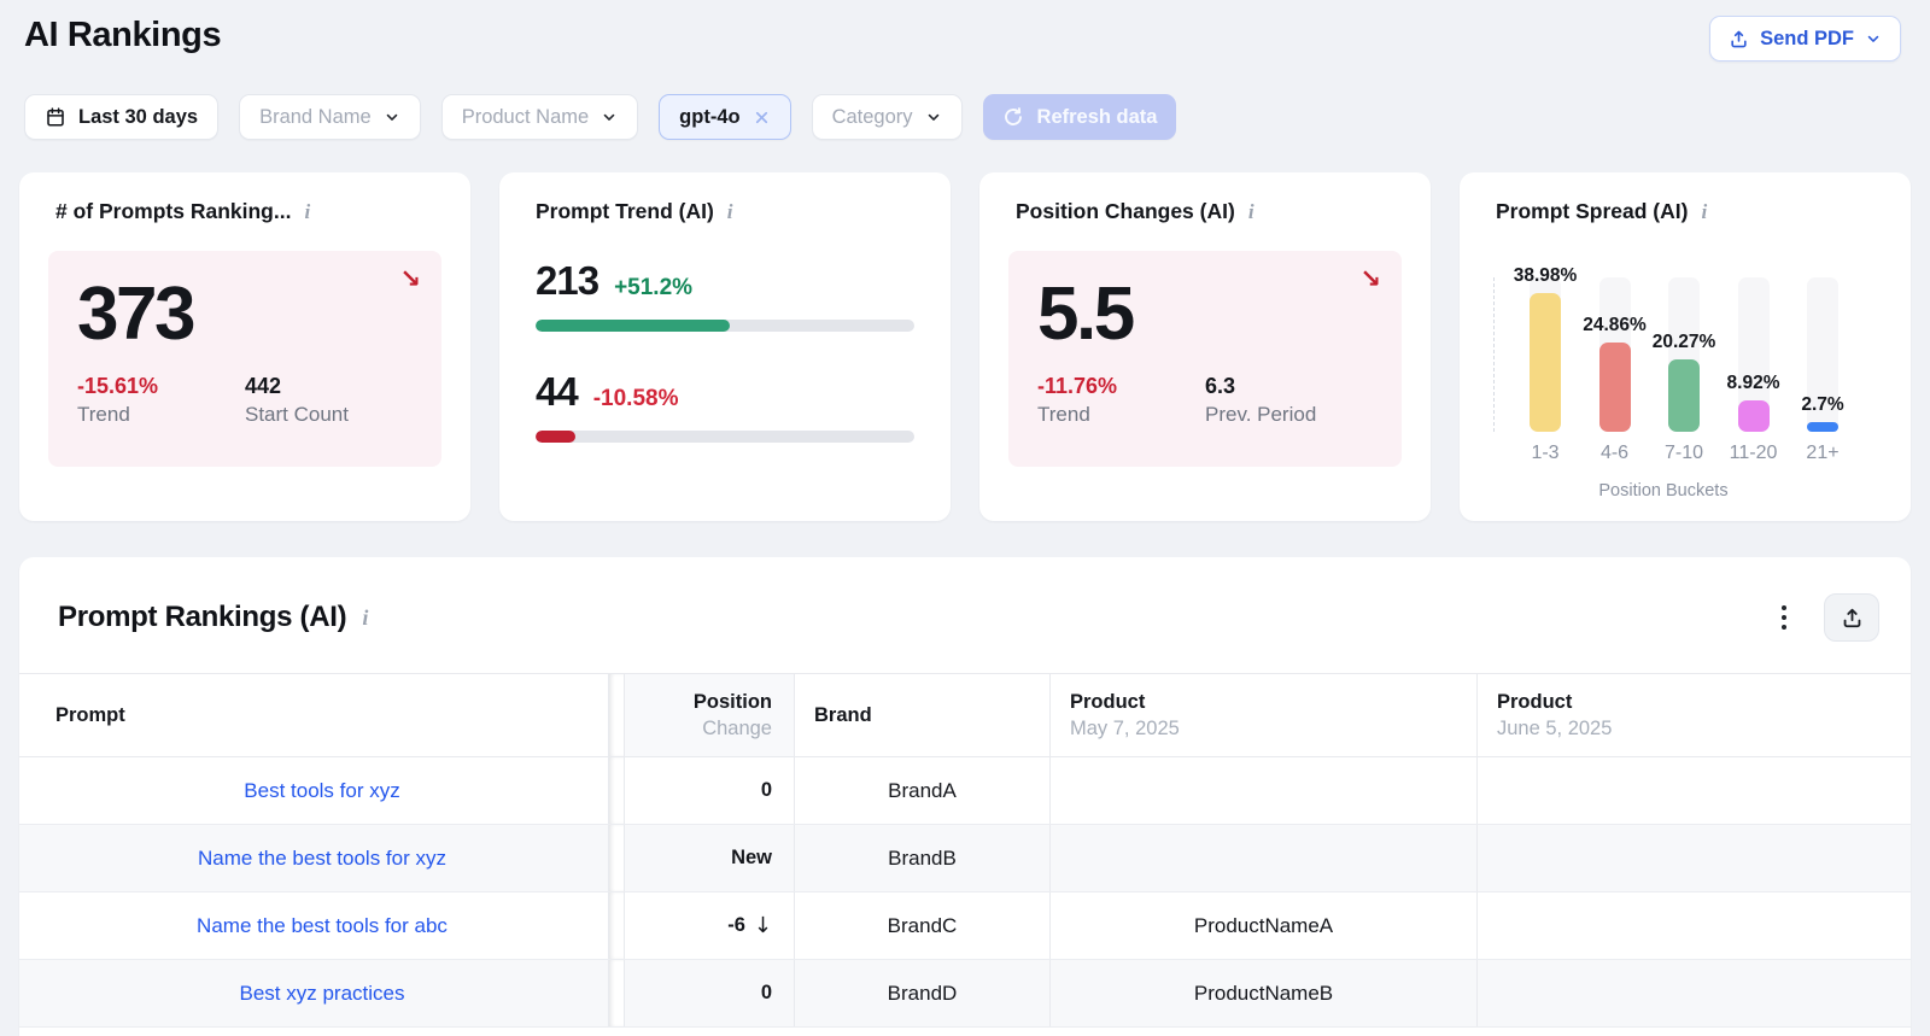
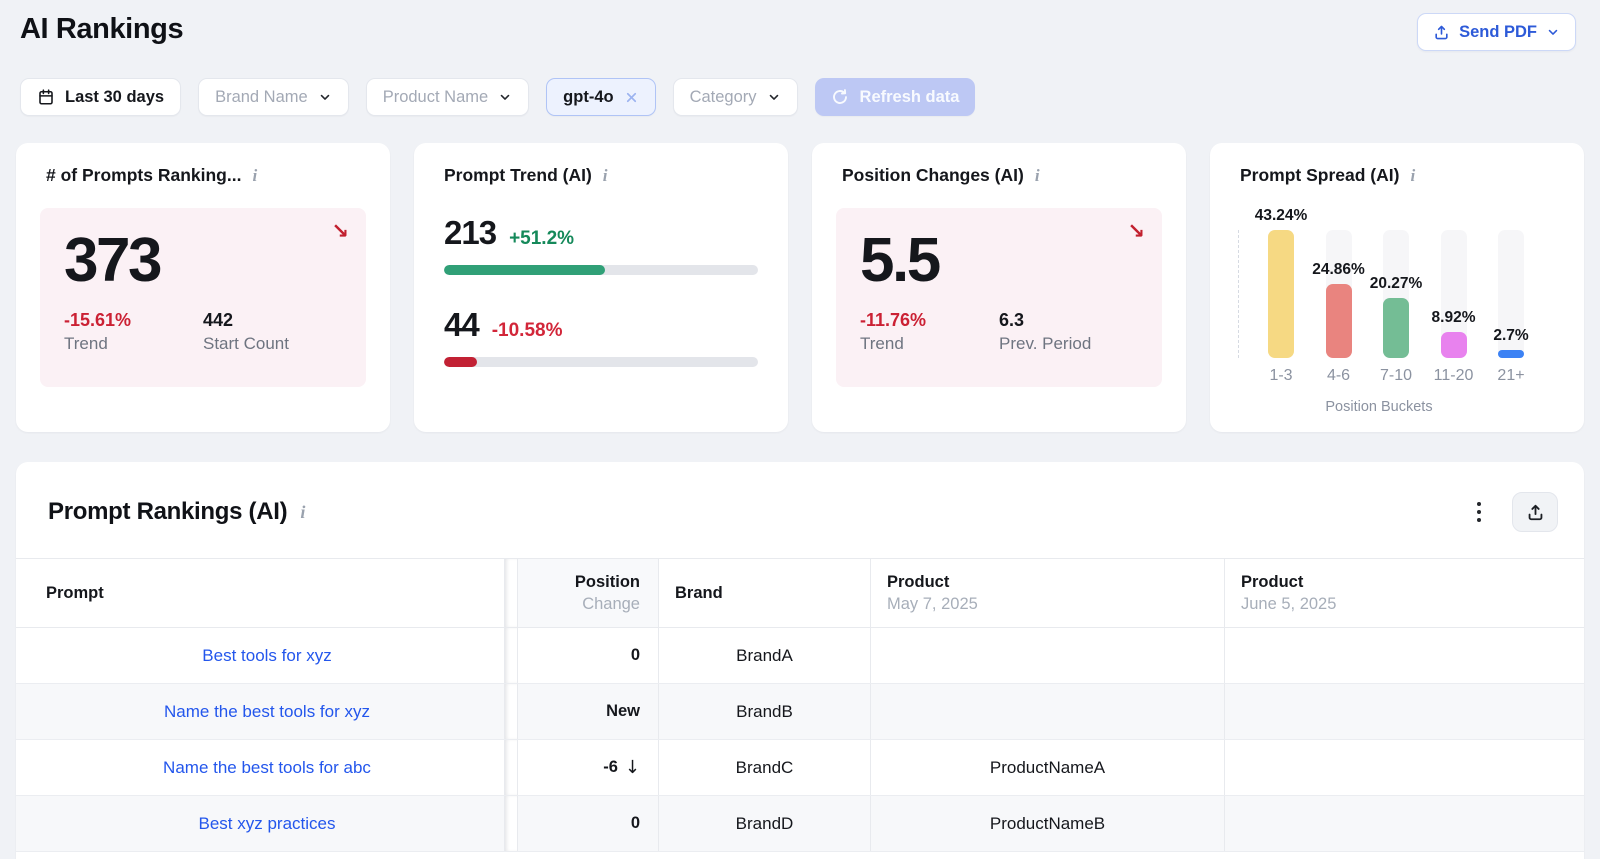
1-3: 38.98% -> 43.24%
